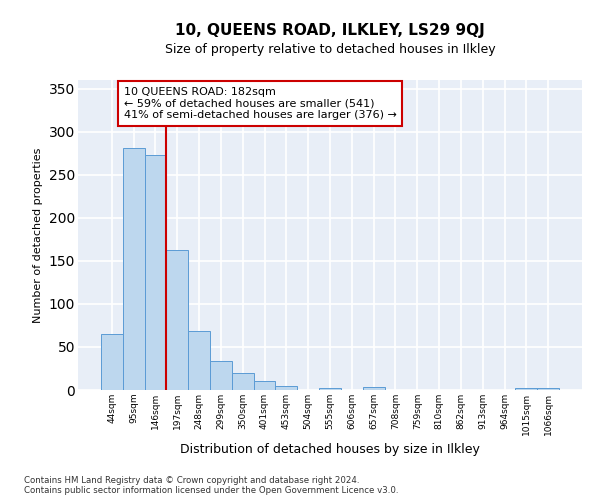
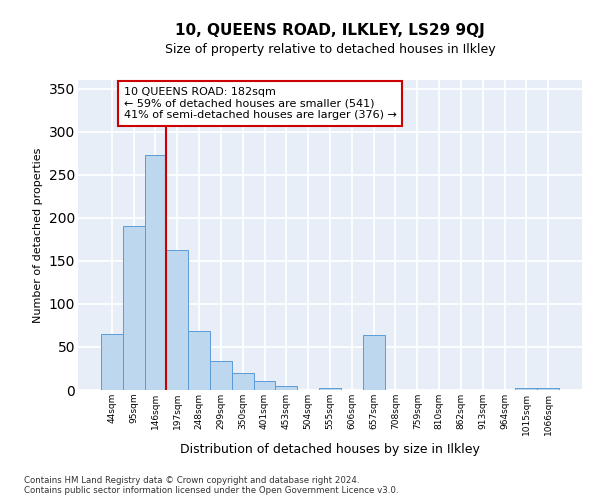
95sqm: 281 -> 190
657sqm: 3 -> 64
